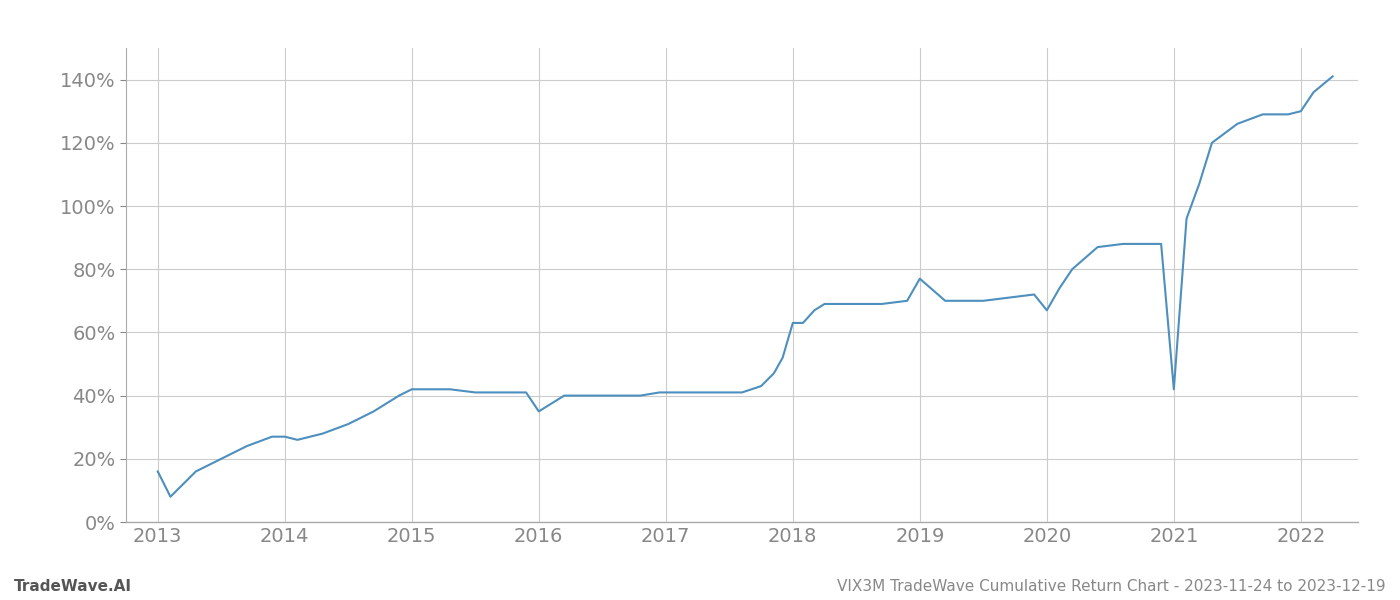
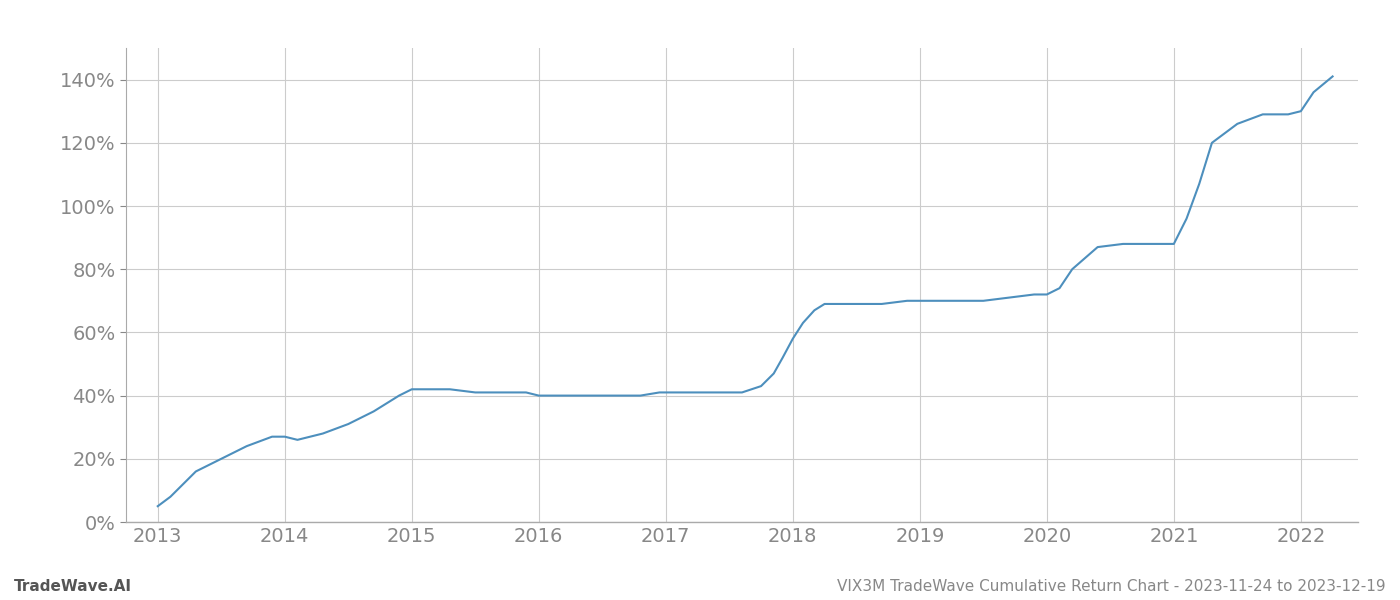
2013: 16% -> 5%
2016: 35% -> 40%
2018: 63% -> 58%
2019: 77% -> 70%
2020: 67% -> 72%
2021: 42% -> 88%
